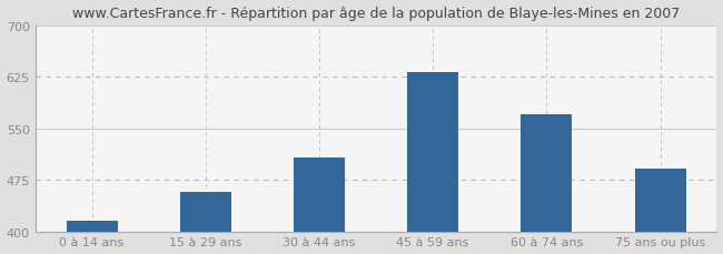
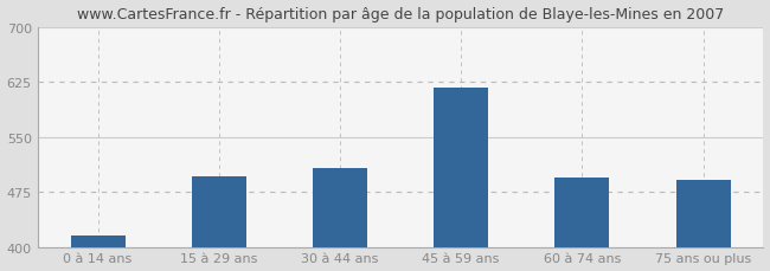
15 à 29 ans: 458 -> 497
45 à 59 ans: 632 -> 618
60 à 74 ans: 570 -> 495
